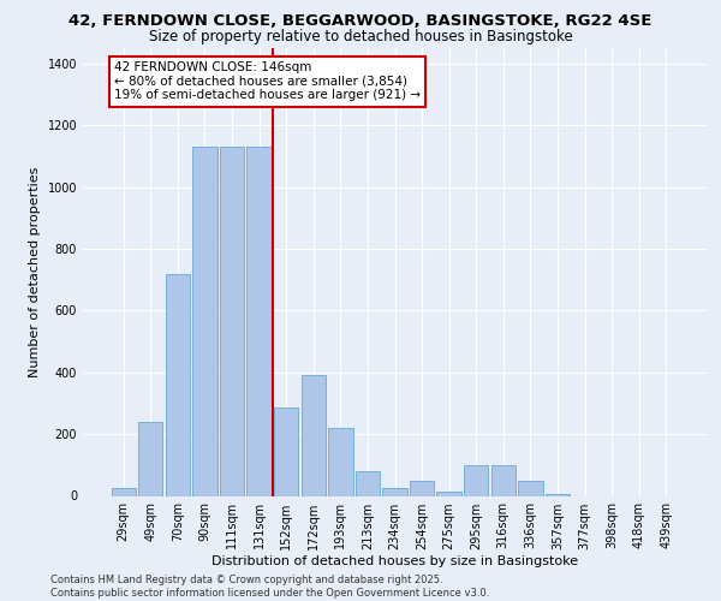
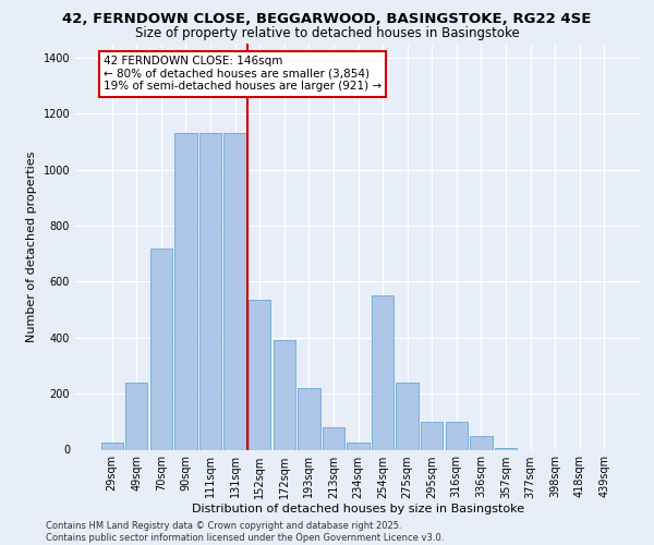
152sqm: 285 -> 535
254sqm: 50 -> 550
275sqm: 15 -> 240
